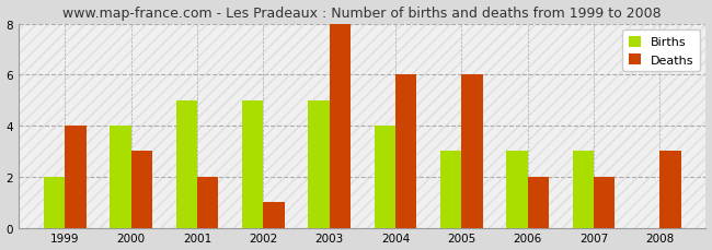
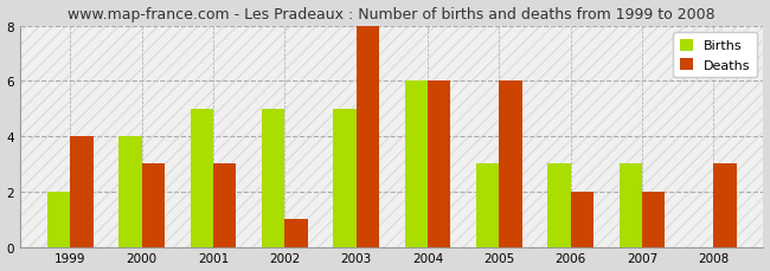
Deaths/2001: 2 -> 3
Births/2004: 4 -> 6
